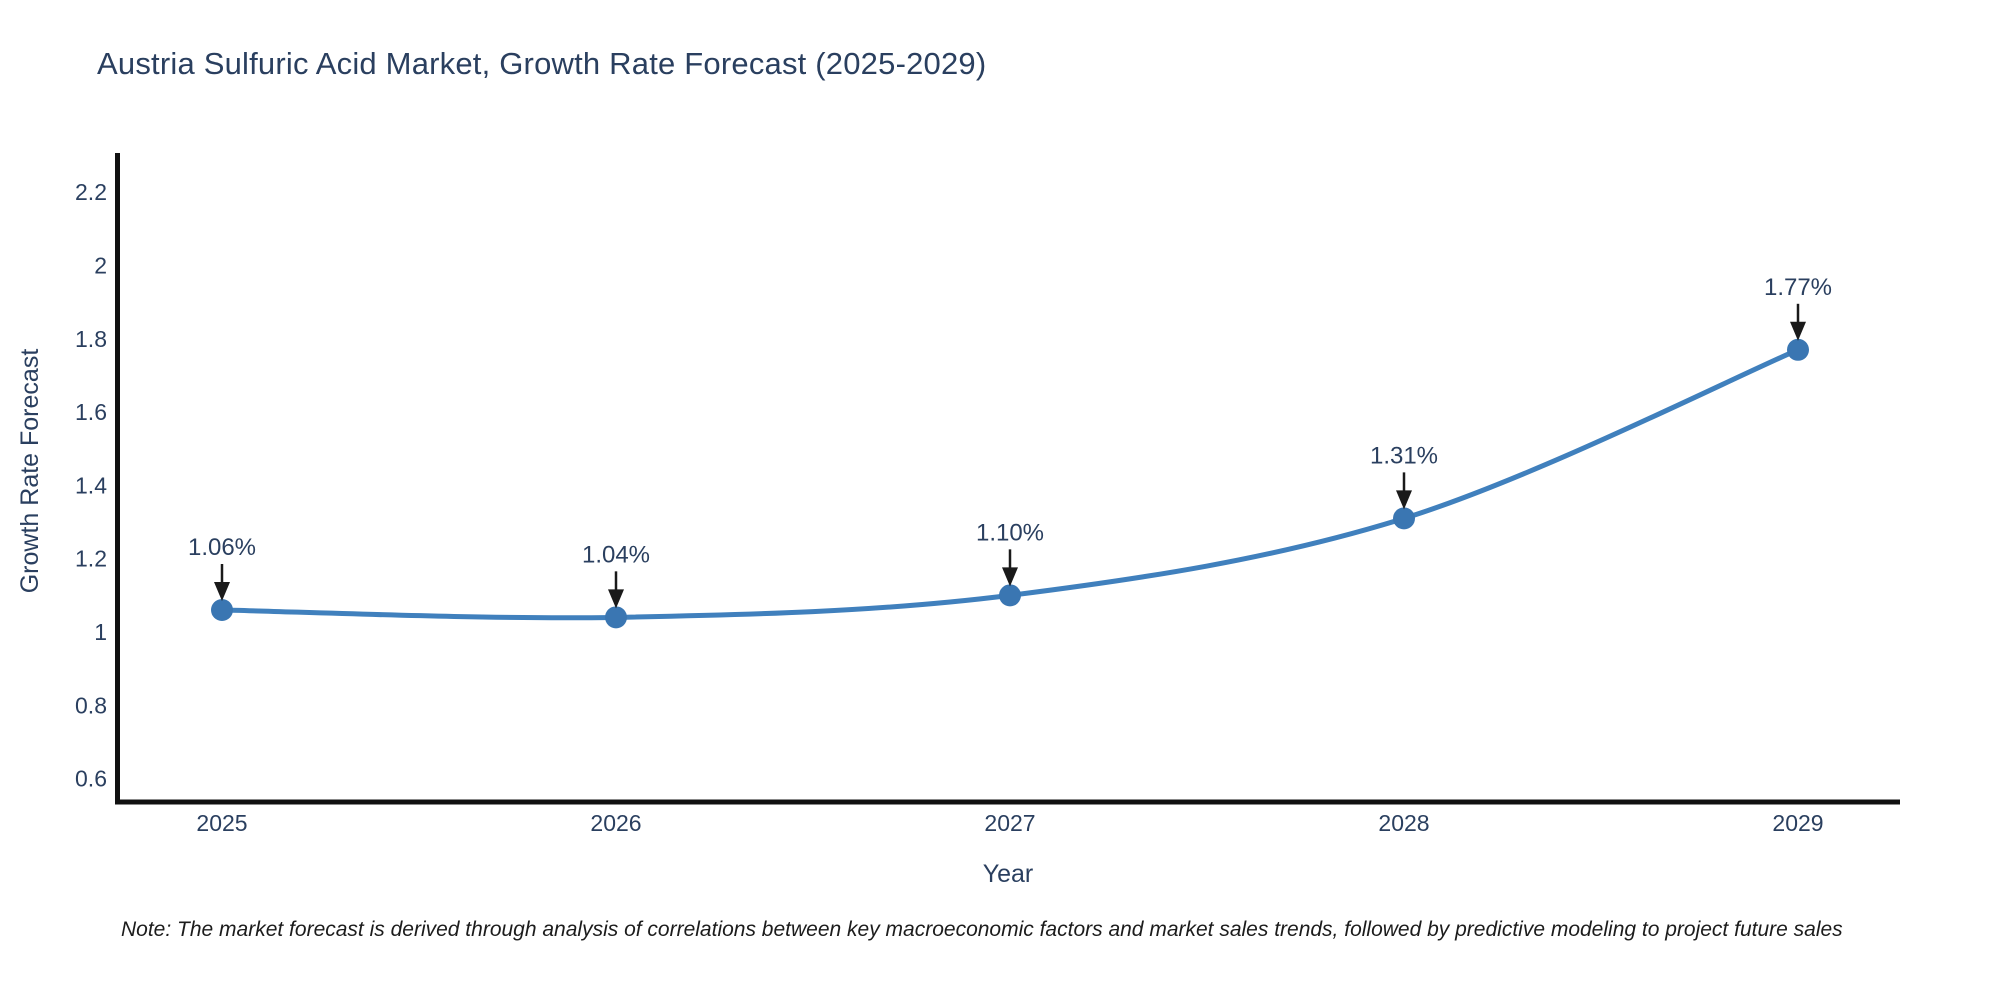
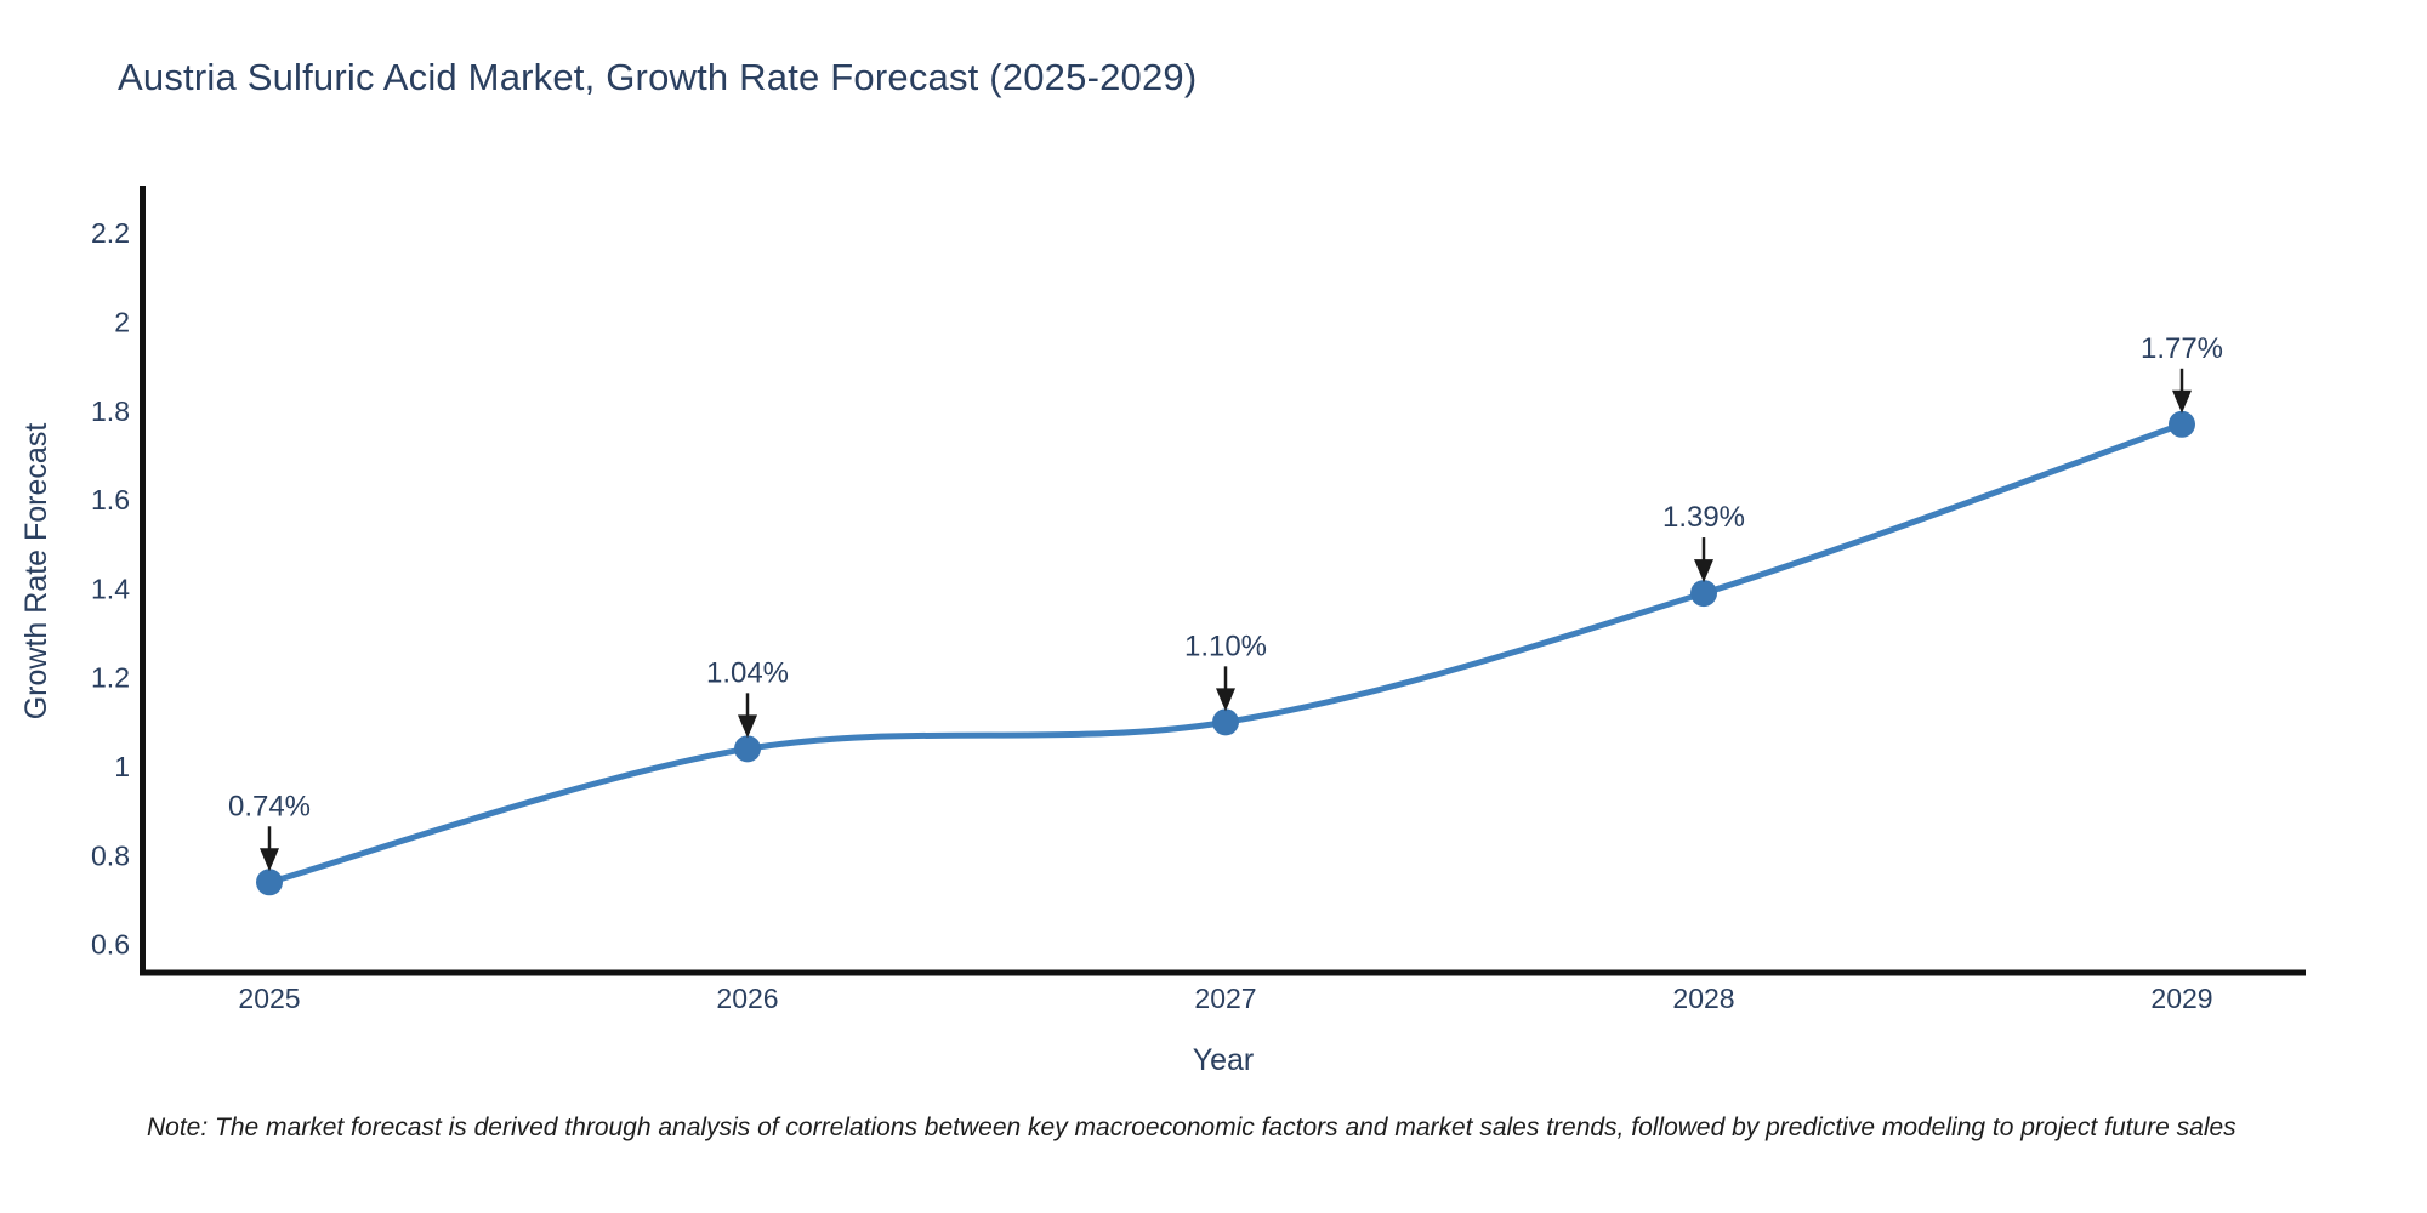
2025: 1.06% -> 0.74%
2028: 1.31% -> 1.39%
